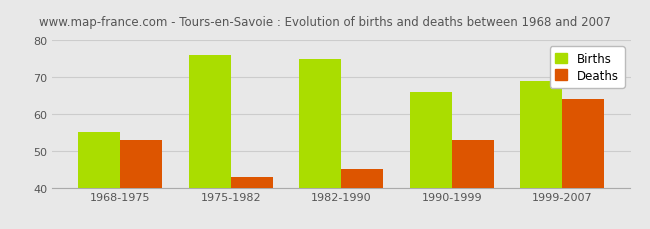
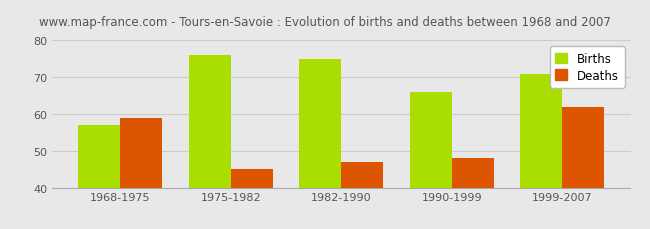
Births/1968-1975: 55 -> 57
Deaths/1968-1975: 53 -> 59
Deaths/1975-1982: 43 -> 45
Deaths/1982-1990: 45 -> 47
Deaths/1990-1999: 53 -> 48
Births/1999-2007: 69 -> 71
Deaths/1999-2007: 64 -> 62
